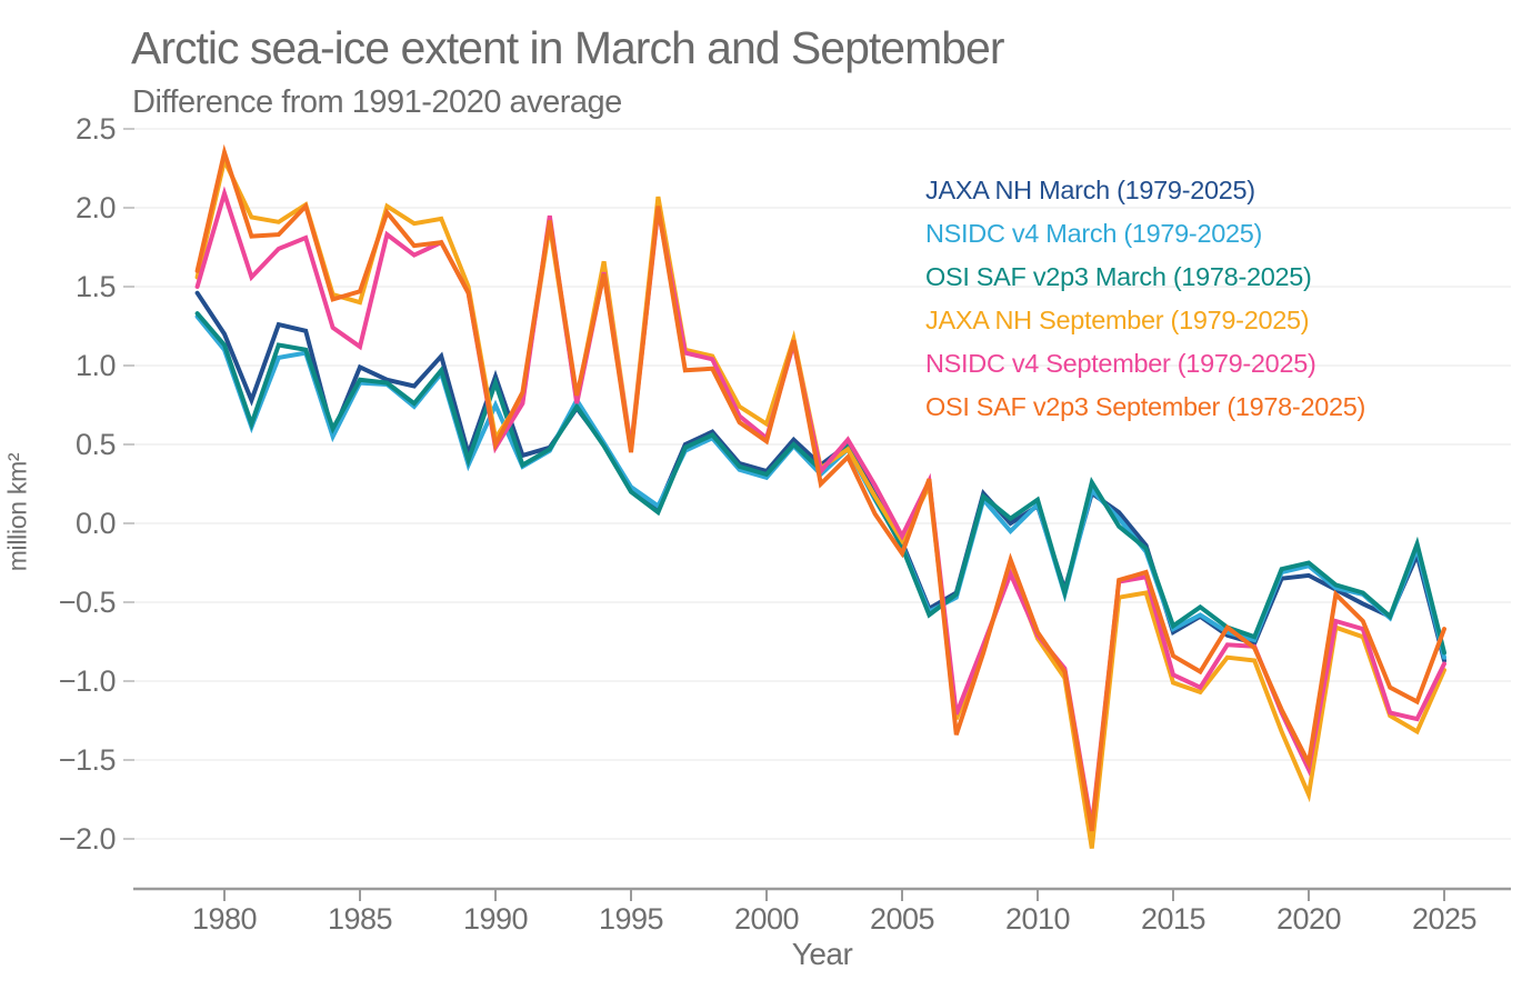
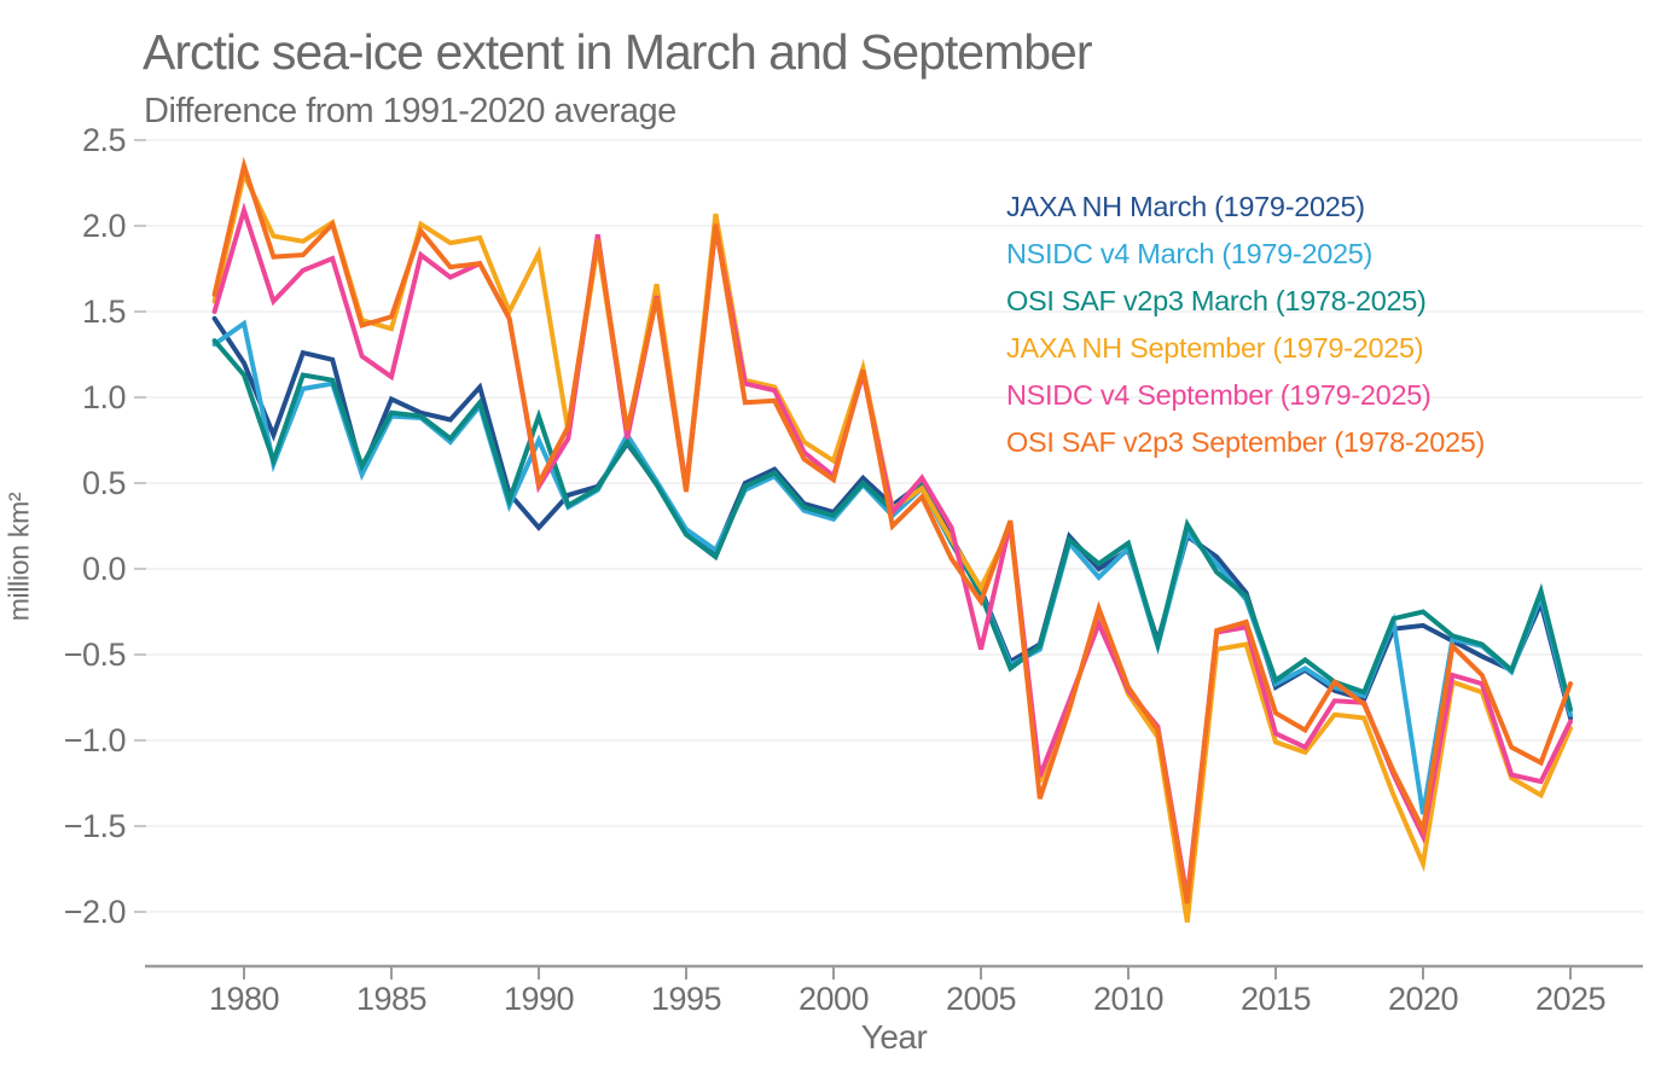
NSIDC v4 March (1979-2025)/1980: 1.10 -> 1.43
JAXA NH March (1979-2025)/1990: 0.93 -> 0.24
JAXA NH September (1979-2025)/1990: 0.54 -> 1.84
NSIDC v4 September (1979-2025)/2005: -0.08 -> -0.47
NSIDC v4 March (1979-2025)/2020: -0.27 -> -1.43
